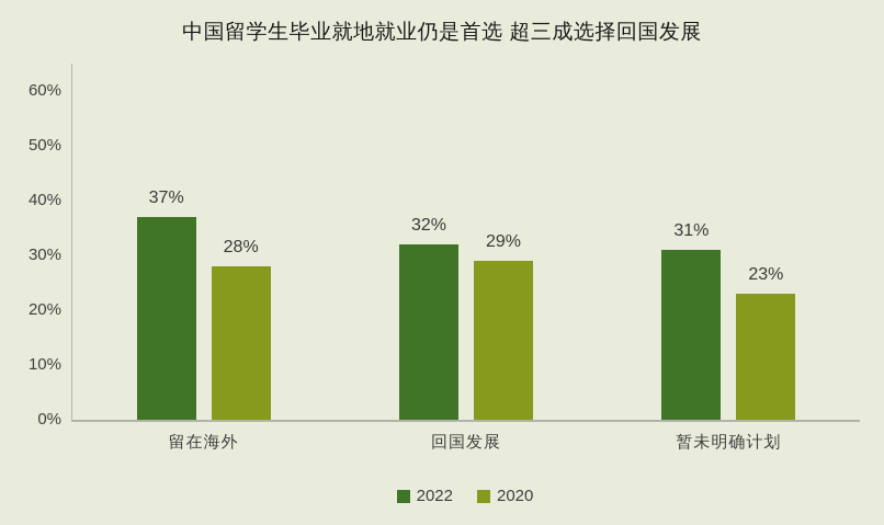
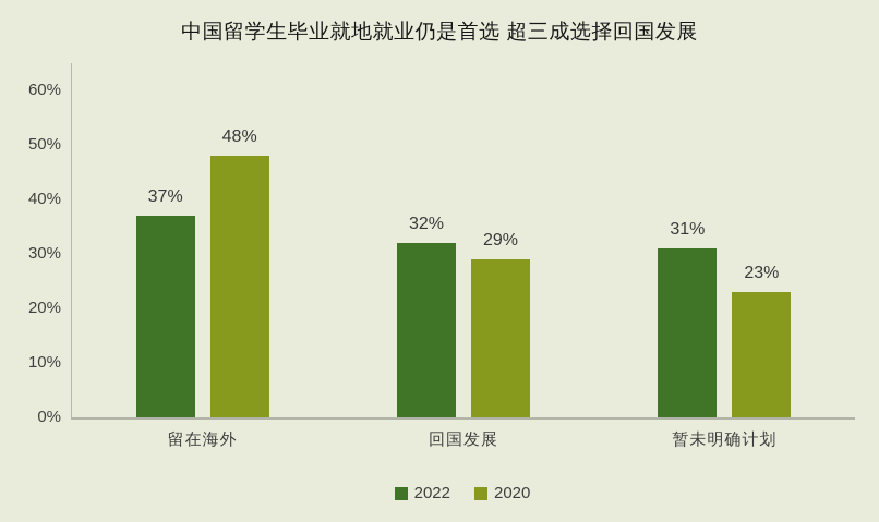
2020/留在海外: 28% -> 48%
